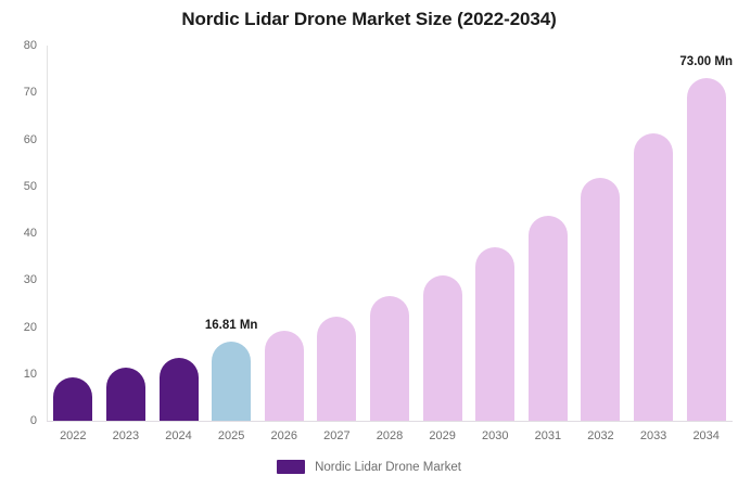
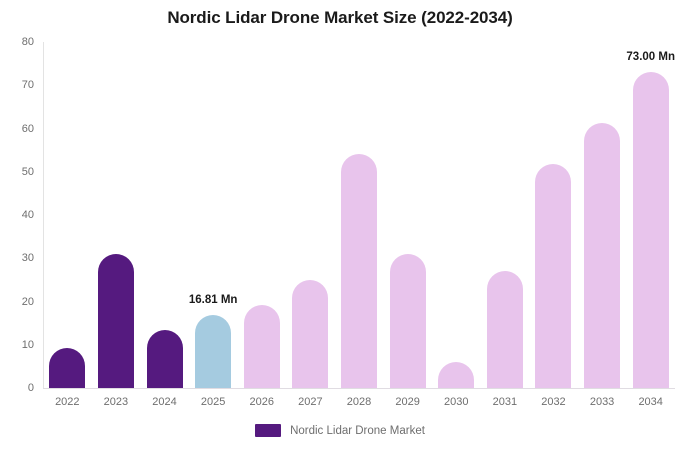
2023: 11 -> 31
2027: 22 -> 25
2028: 27 -> 54
2030: 37 -> 6
2031: 44 -> 27
